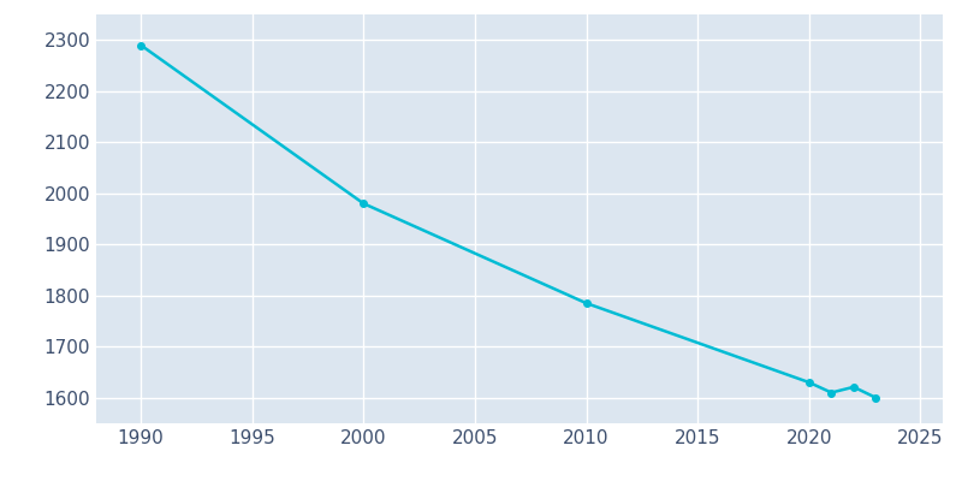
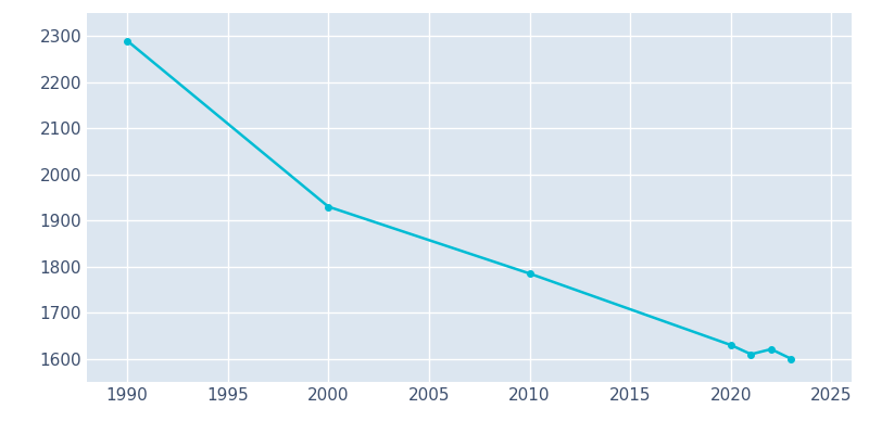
2000: 1980 -> 1930
